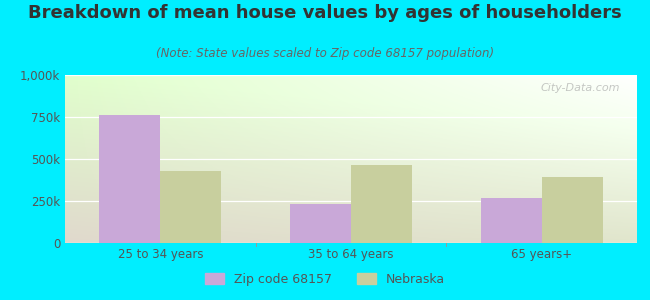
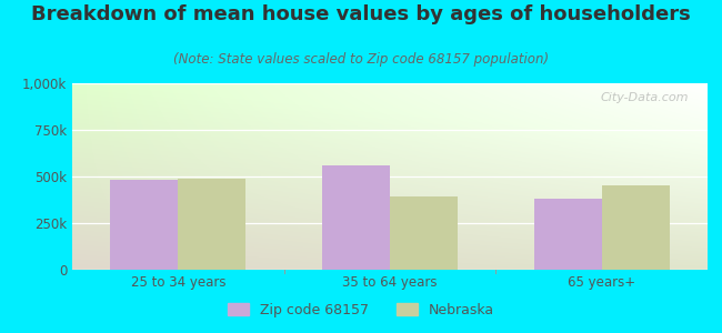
Zip code 68157/25 to 34 years: 760k -> 480k
Nebraska/25 to 34 years: 430k -> 490k
Zip code 68157/35 to 64 years: 230k -> 560k
Nebraska/35 to 64 years: 460k -> 390k
Zip code 68157/65 years+: 260k -> 380k
Nebraska/65 years+: 390k -> 450k
